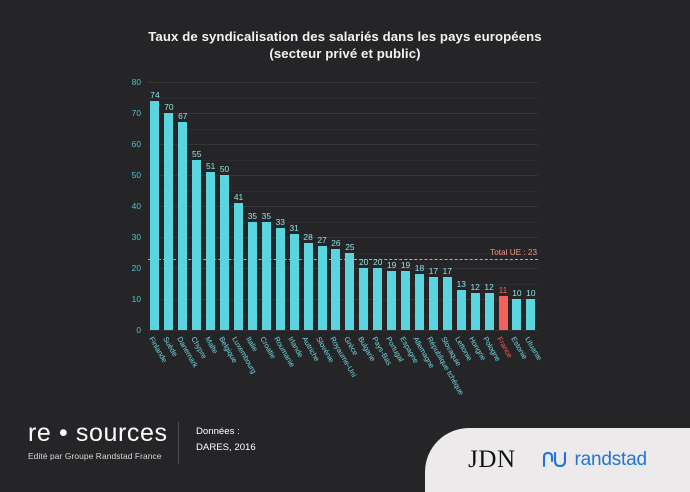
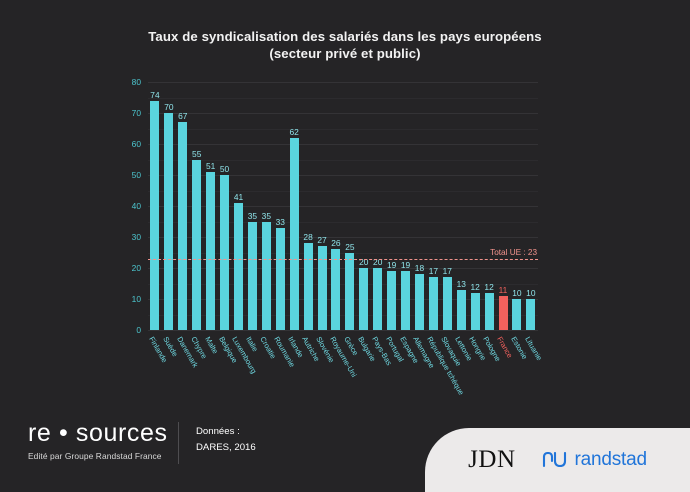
Irlande: 31 -> 62
